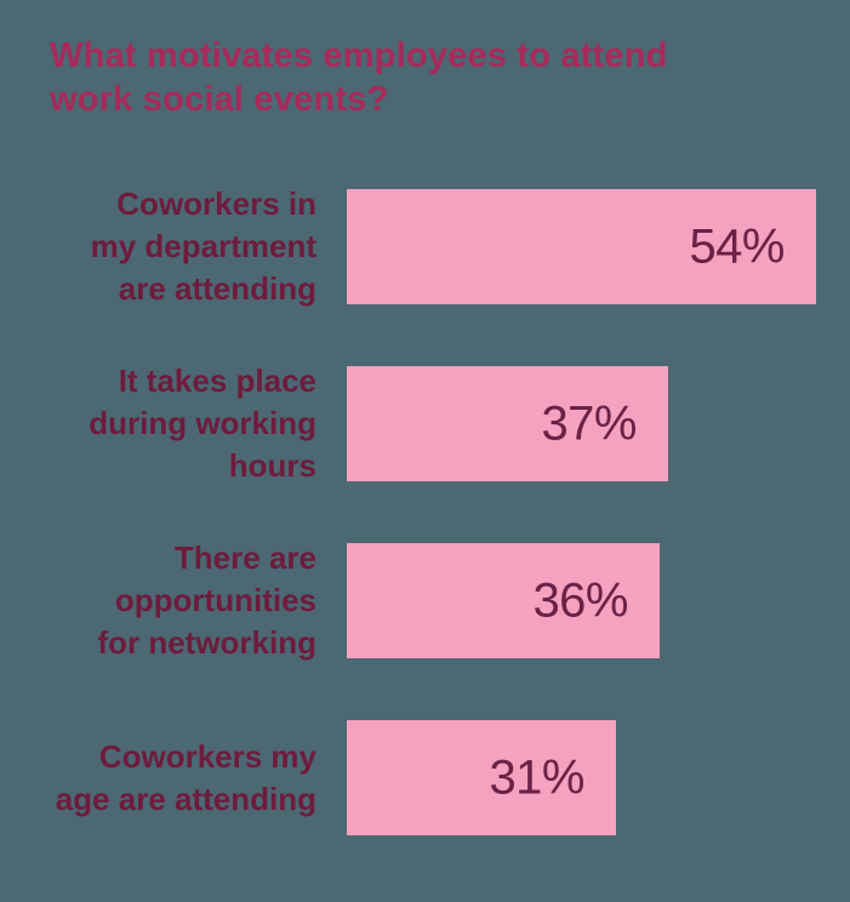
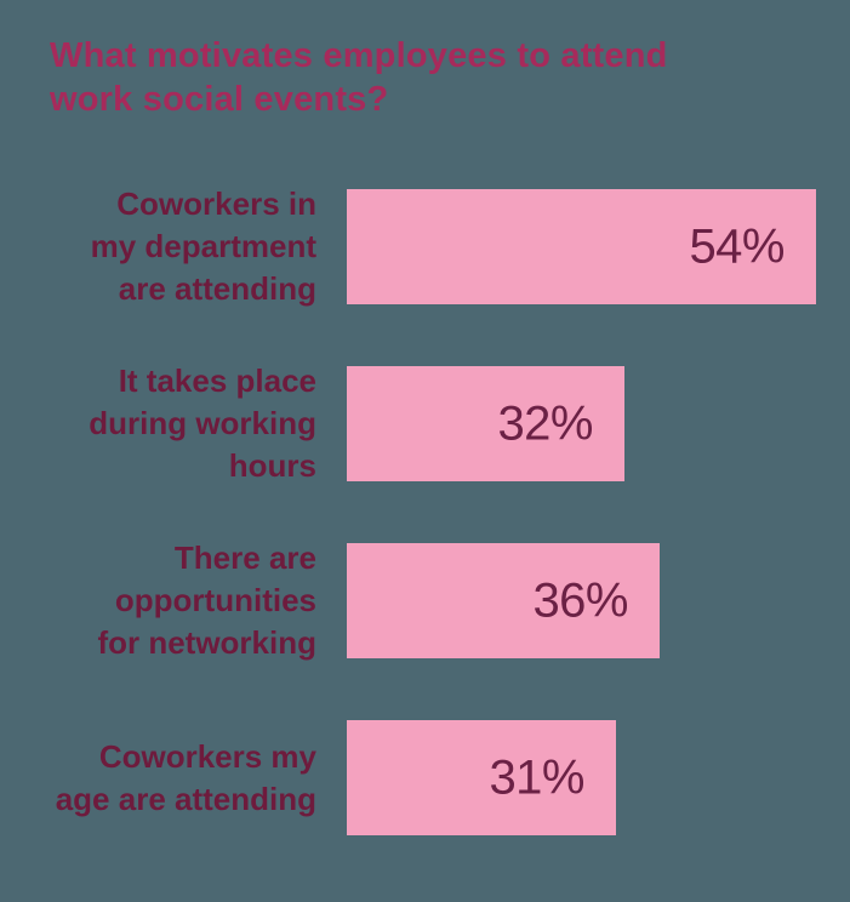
It takes place during working hours: 37% -> 32%
